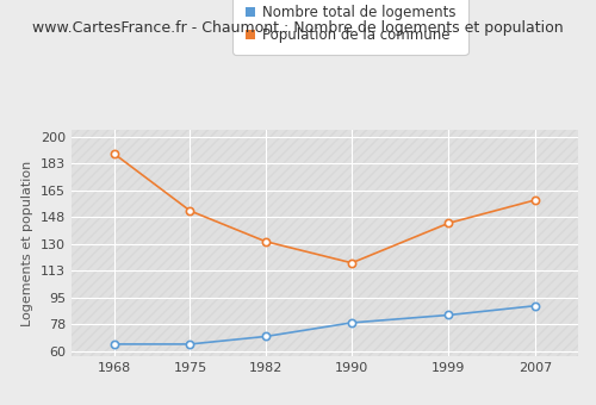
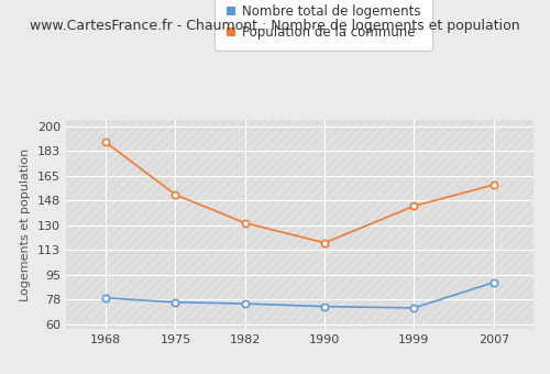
Nombre total de logements/1968: 65 -> 79
Nombre total de logements/1975: 65 -> 76
Nombre total de logements/1982: 70 -> 75
Nombre total de logements/1990: 79 -> 73
Nombre total de logements/1999: 84 -> 72
